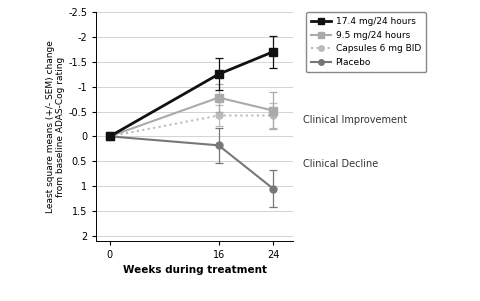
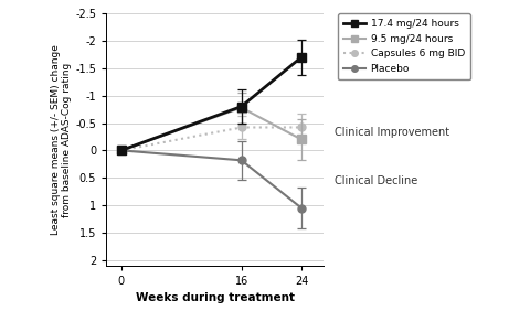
17.4 mg/24 hours/16: -1.25 -> -0.80
9.5 mg/24 hours/24: -0.52 -> -0.20
